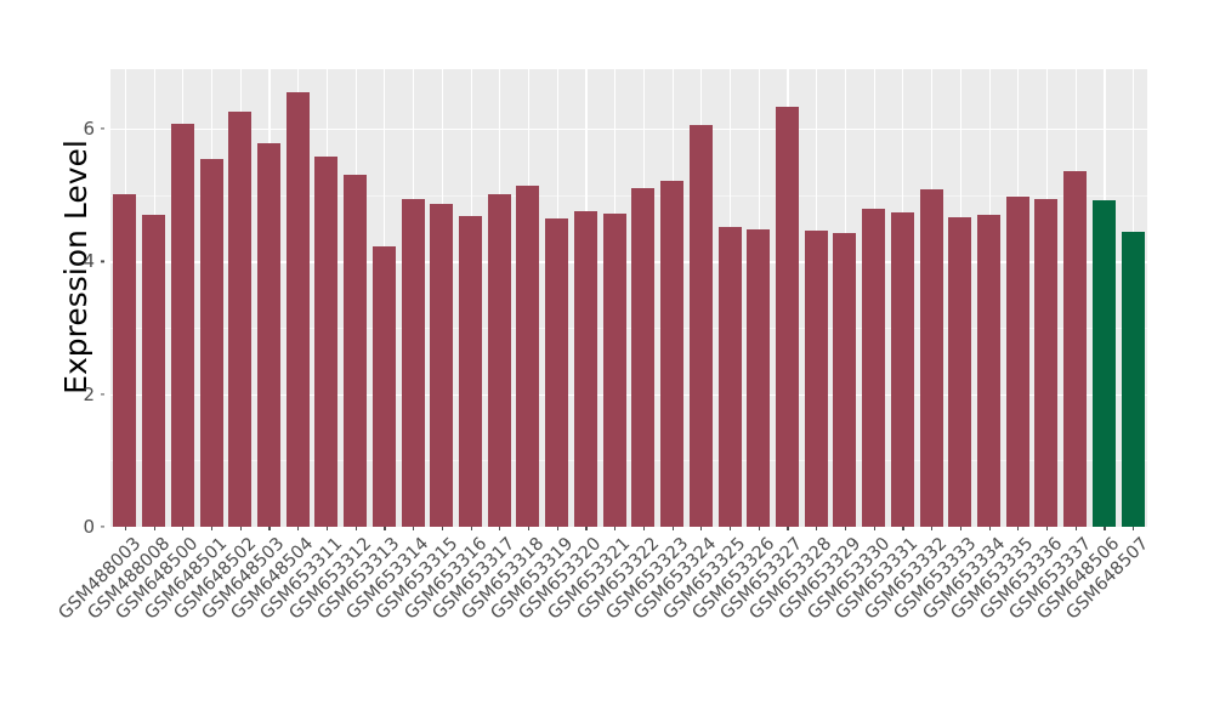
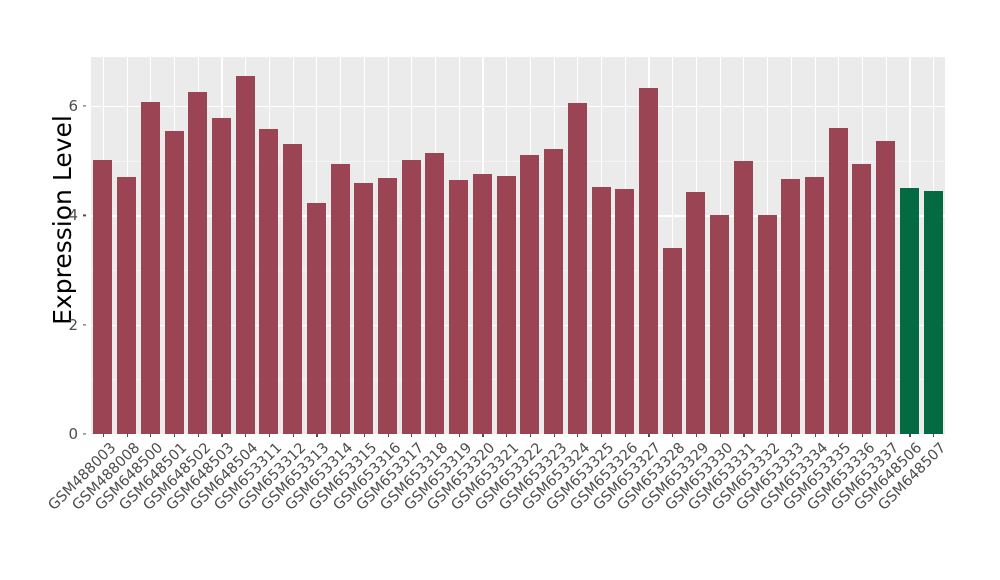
GSM653315: 4.9 -> 4.6
GSM653328: 4.5 -> 3.4
GSM653330: 4.8 -> 4.0
GSM653331: 4.7 -> 5.0
GSM653332: 5.1 -> 4.0
GSM653335: 5.0 -> 5.6
GSM648506: 4.9 -> 4.5
